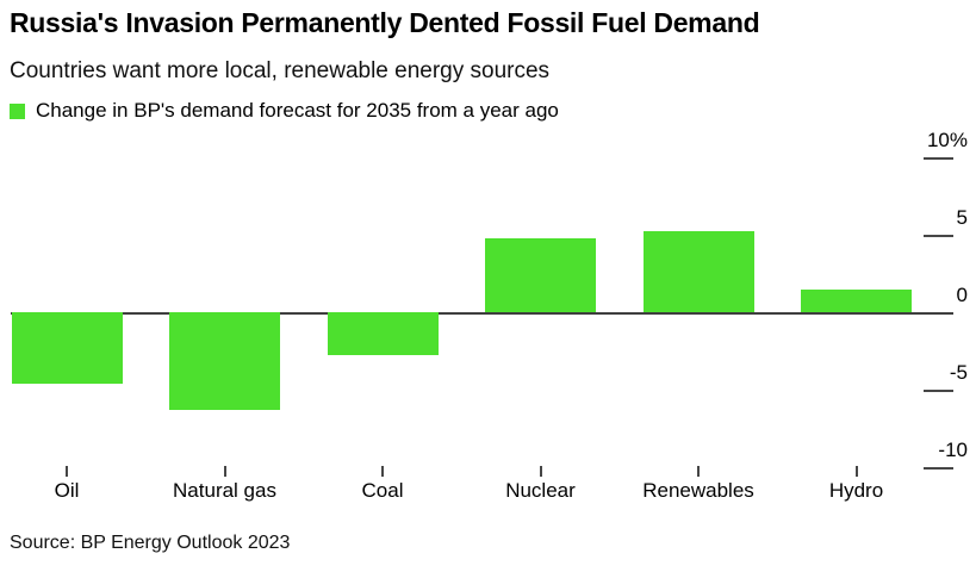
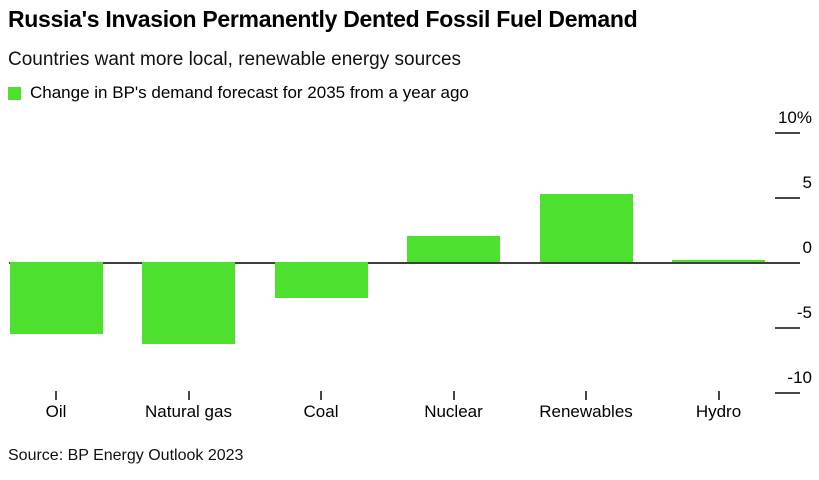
Oil: -4.6% -> -5.5%
Nuclear: 4.8% -> 2.0%
Hydro: 1.5% -> 0.1%
